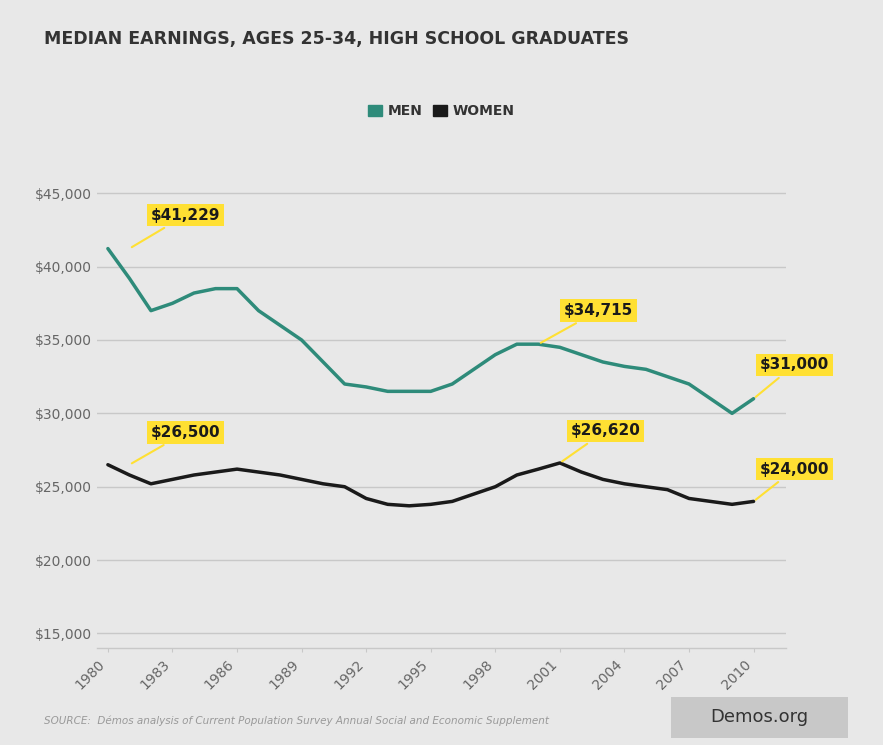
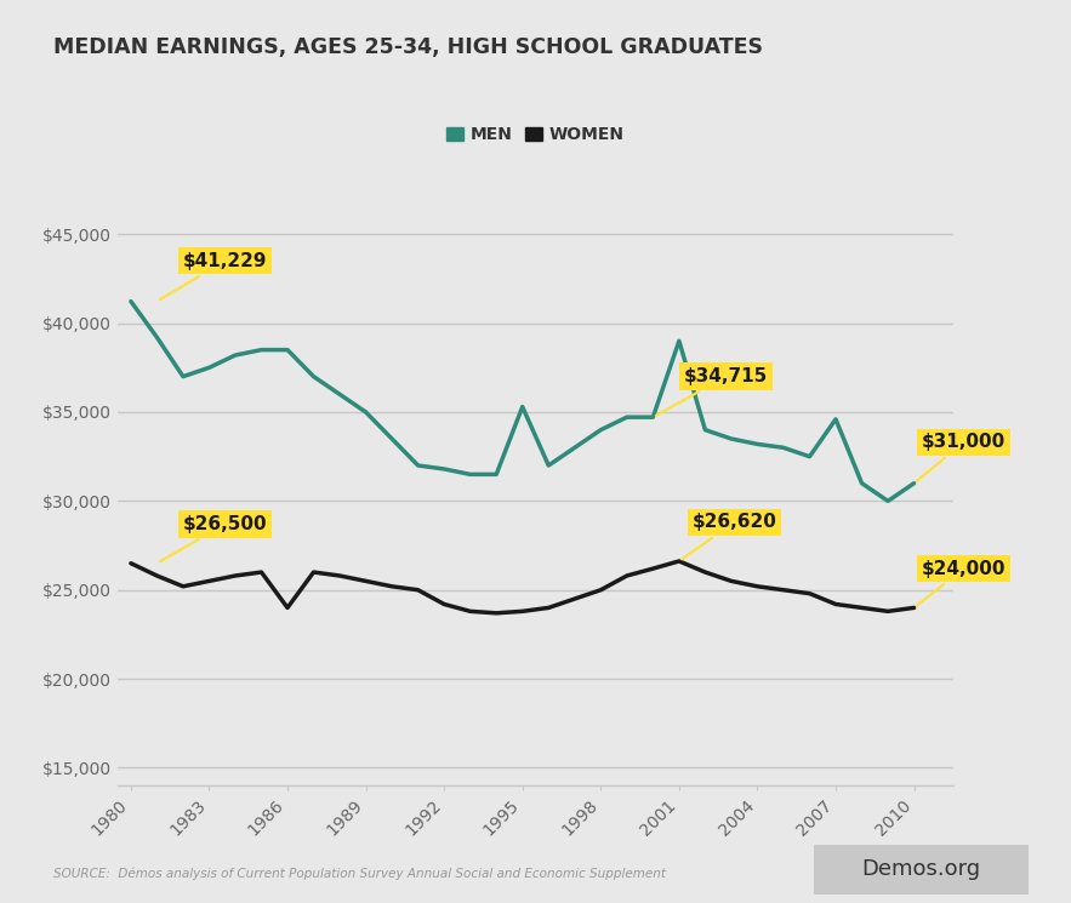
WOMEN/1986: $26,200 -> $24,000
MEN/1995: $31,500 -> $35,300
MEN/2001: $34,500 -> $39,000
MEN/2007: $32,000 -> $34,600
